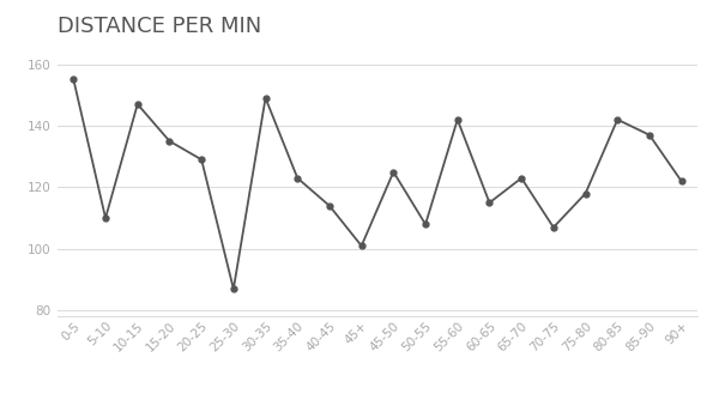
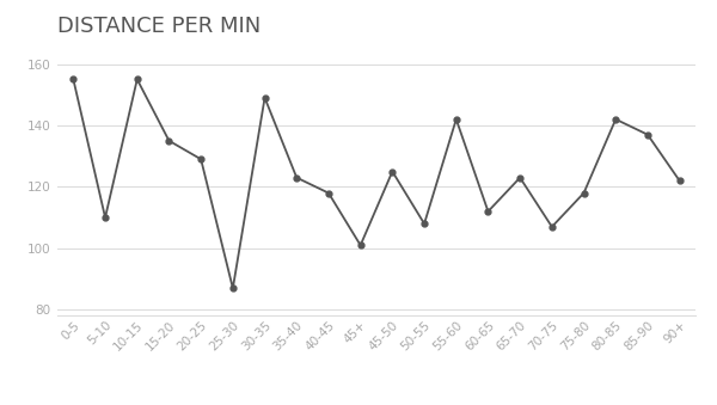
10-15: 147 -> 155
40-45: 114 -> 118
60-65: 115 -> 112
